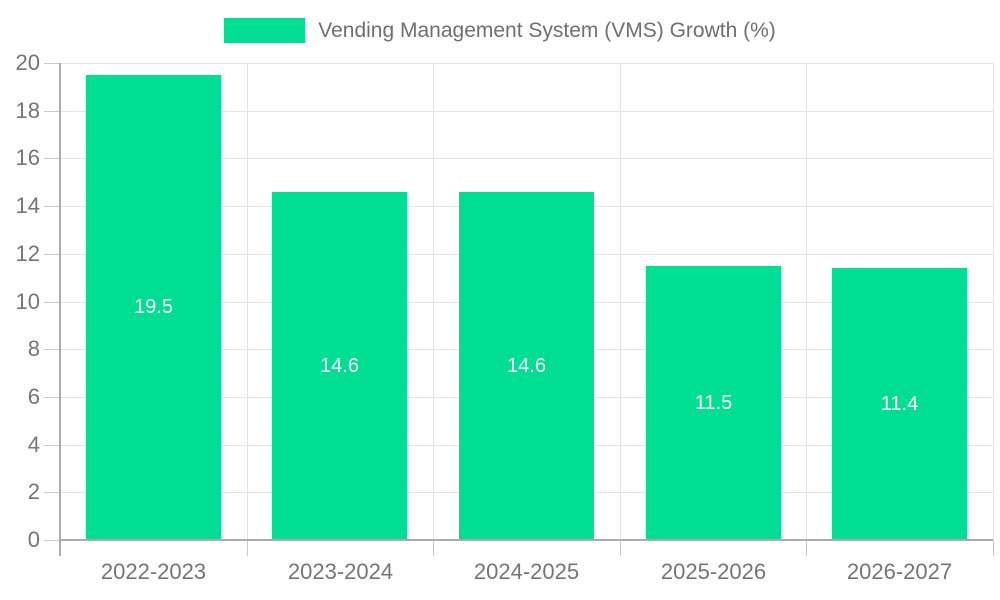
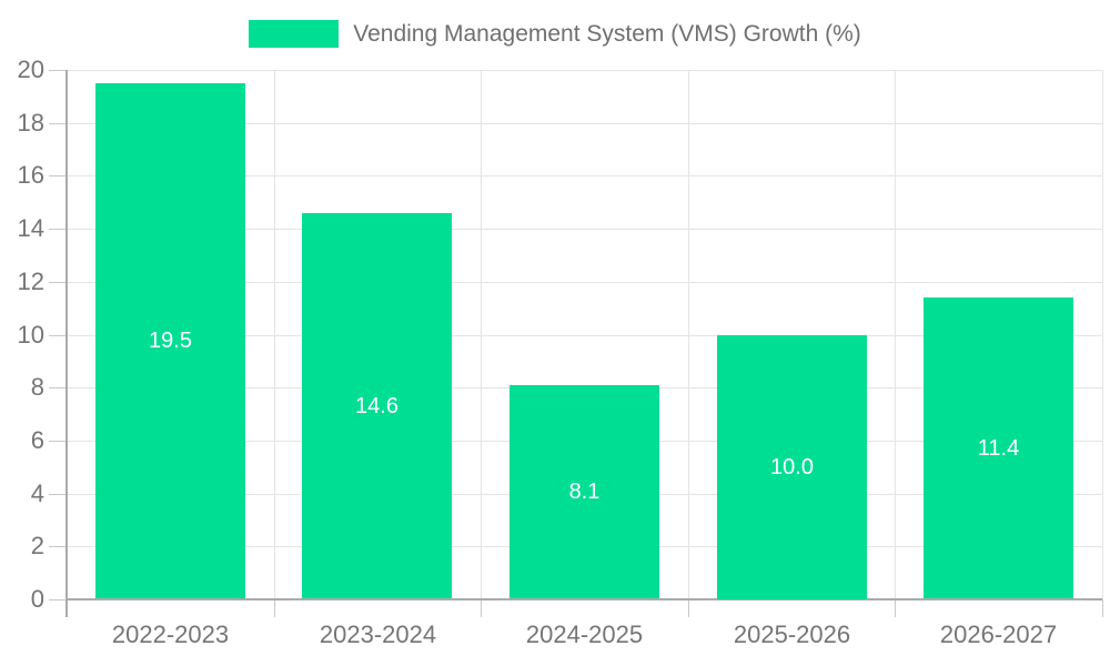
2024-2025: 14.6 -> 8.1
2025-2026: 11.5 -> 10.0
